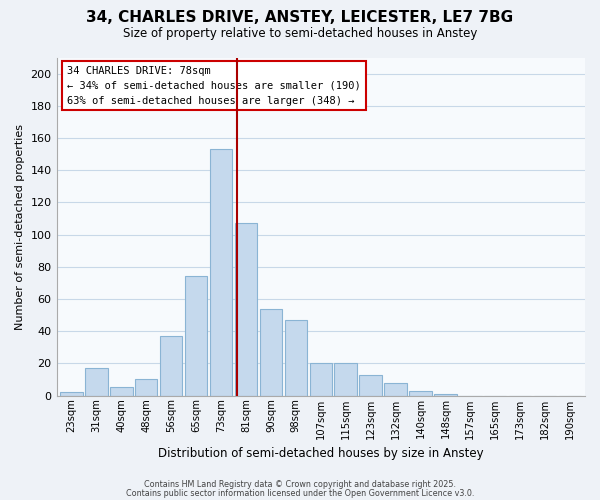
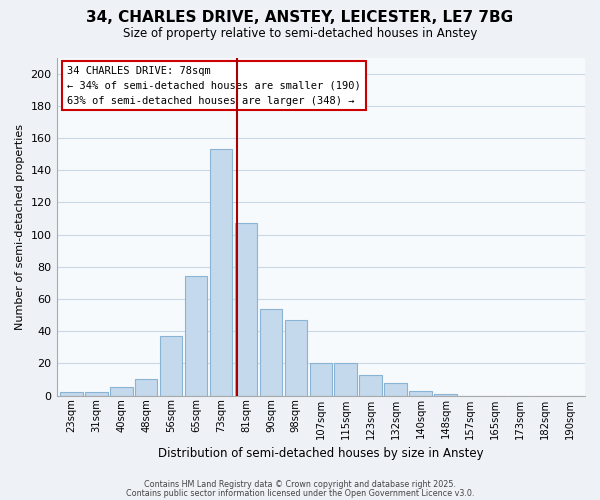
31sqm: 17 -> 2
